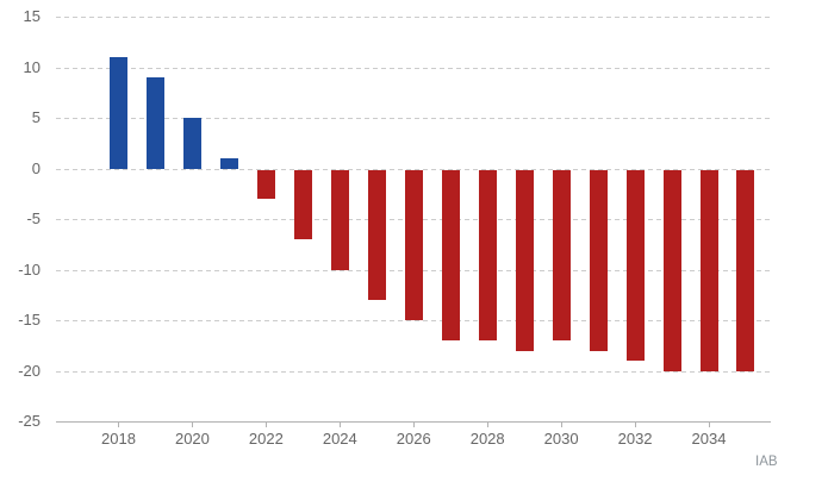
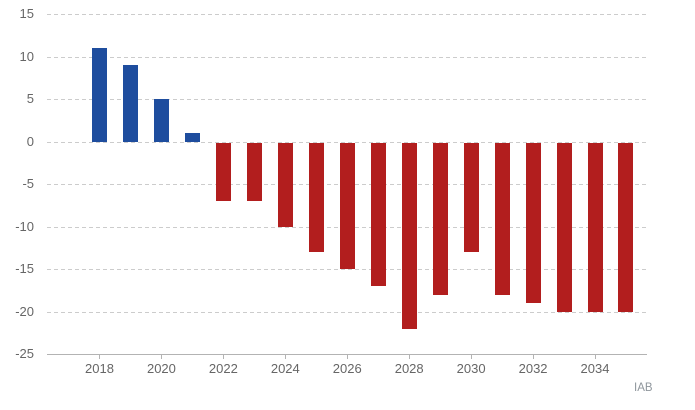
2022: -3 -> -7
2028: -17 -> -22
2030: -17 -> -13
